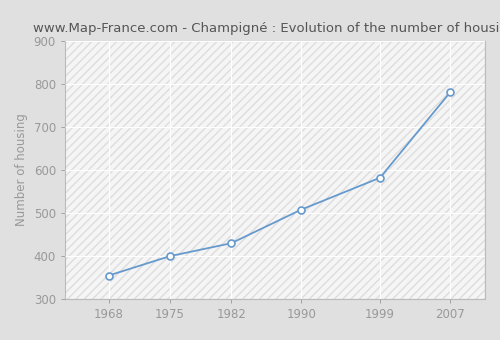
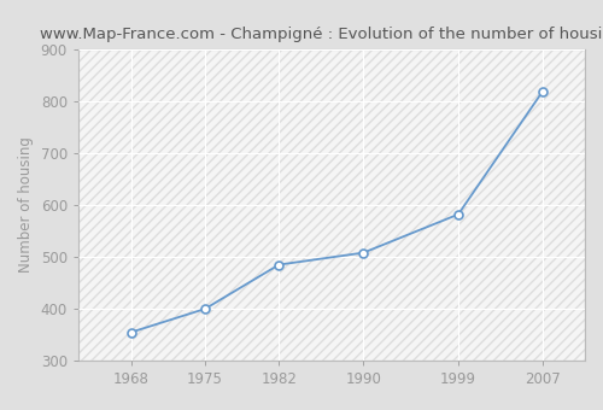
1982: 430 -> 485
2007: 780 -> 819
